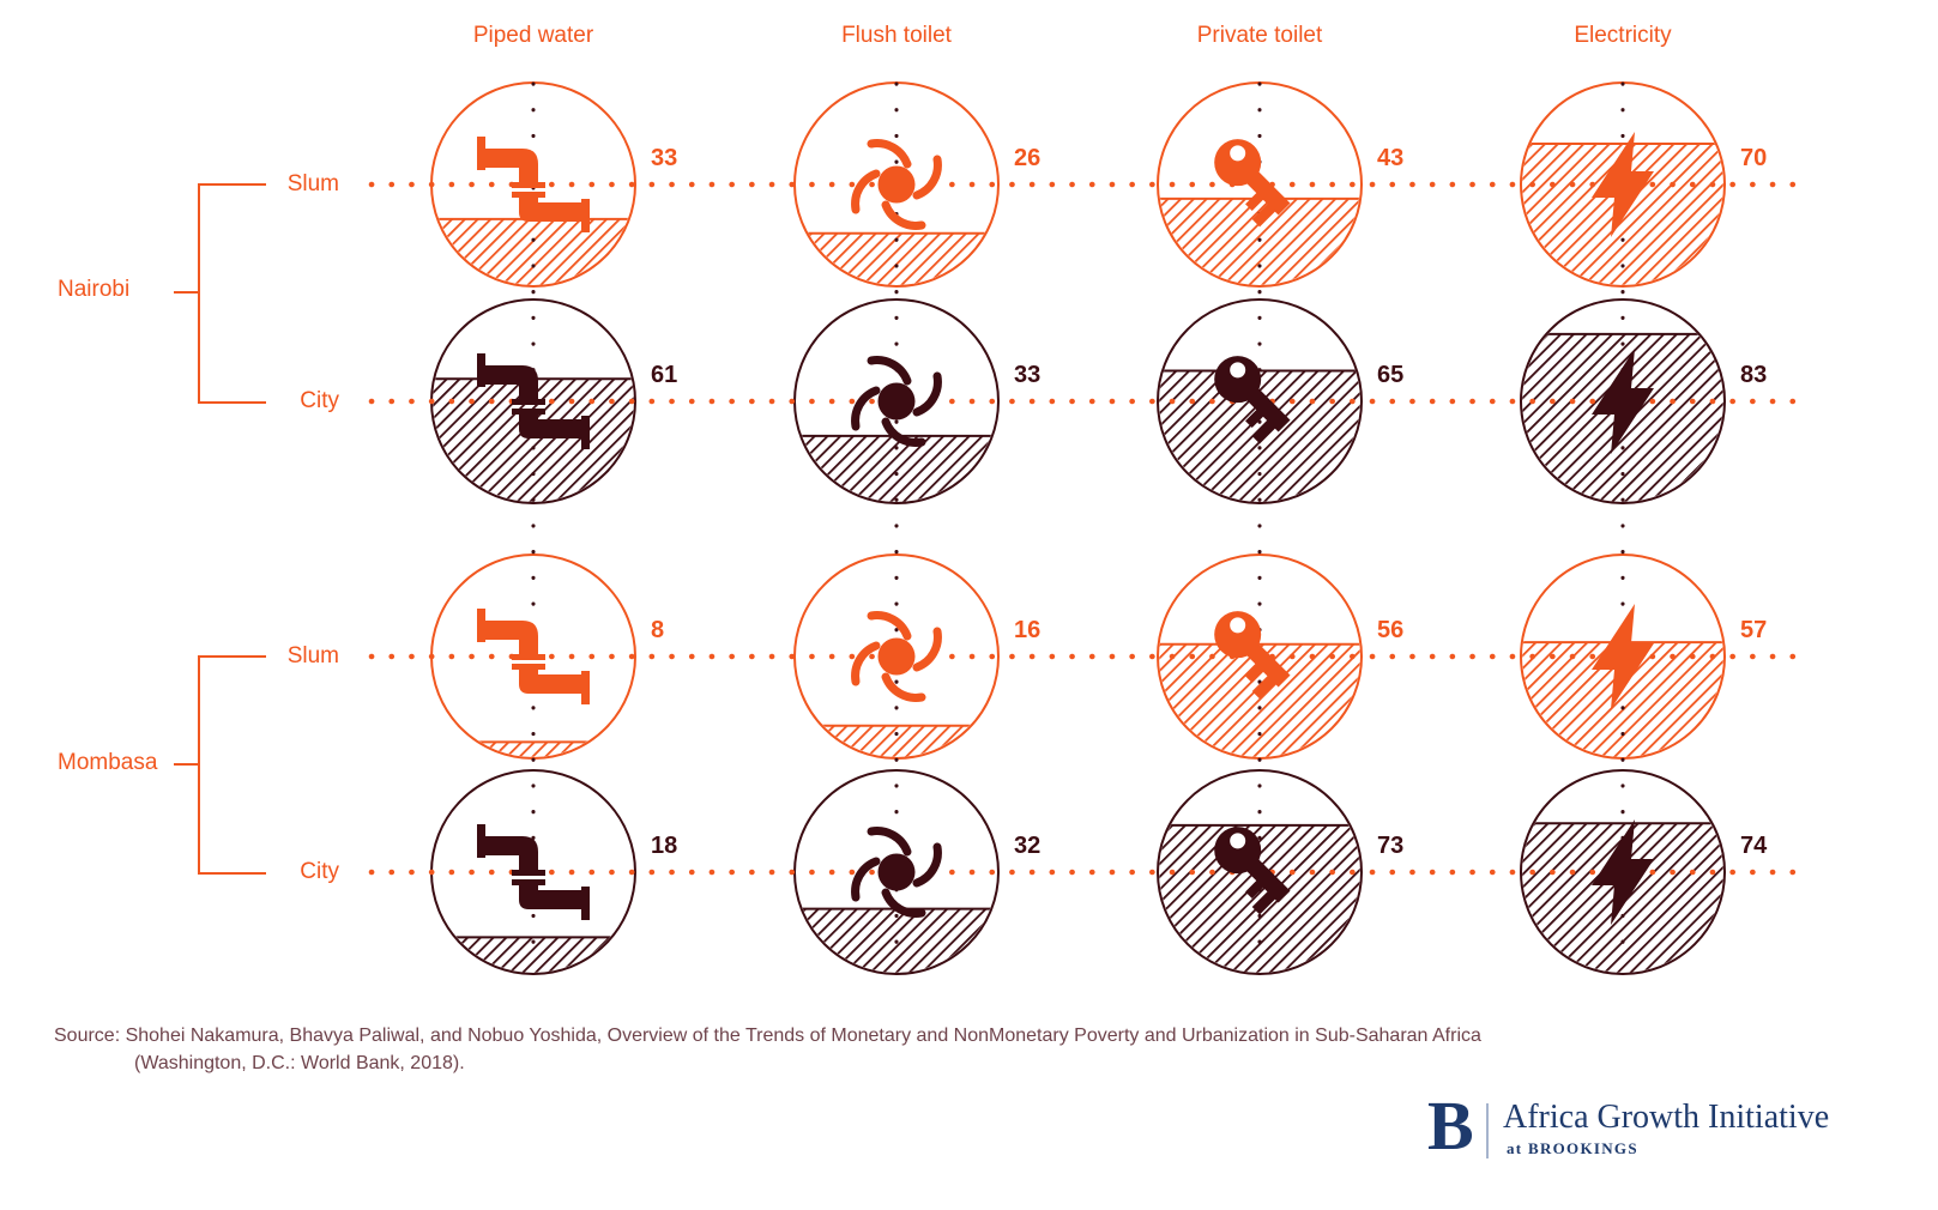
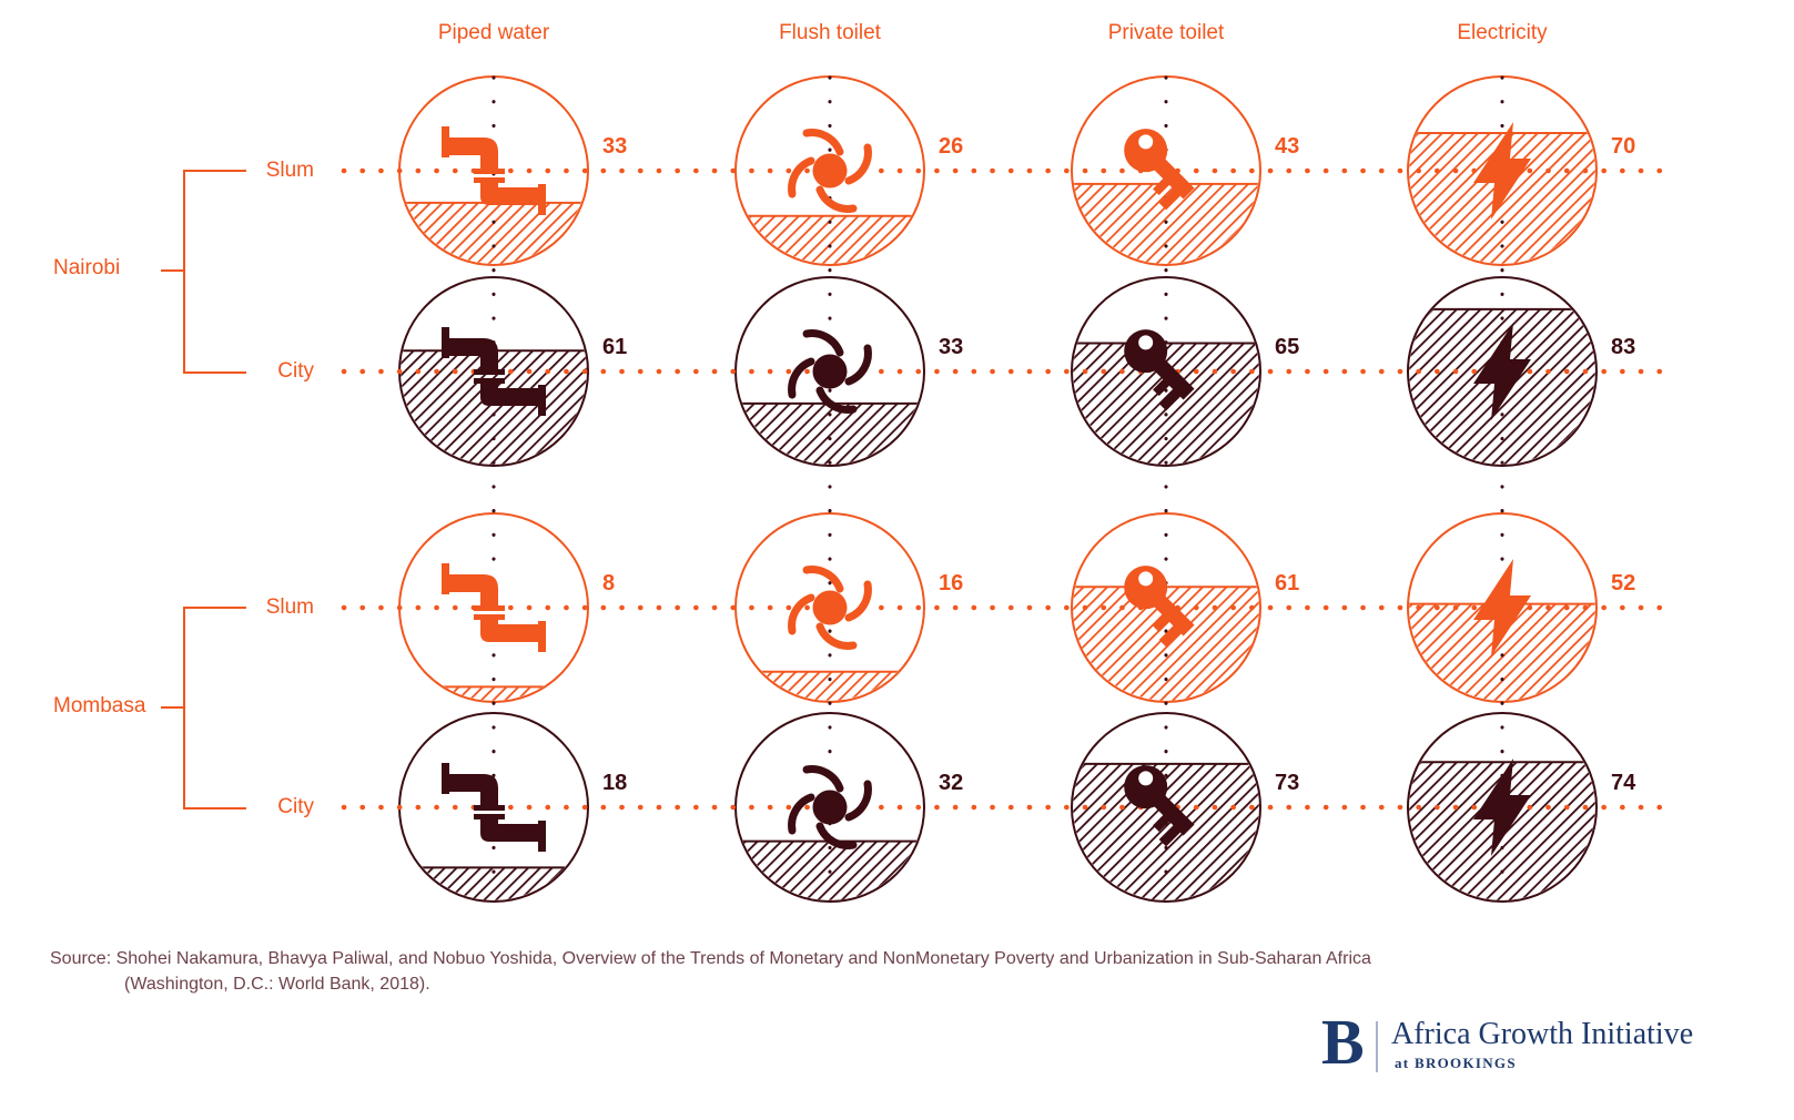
Mombasa Slum/Private toilet: 56 -> 61
Mombasa Slum/Electricity: 57 -> 52
